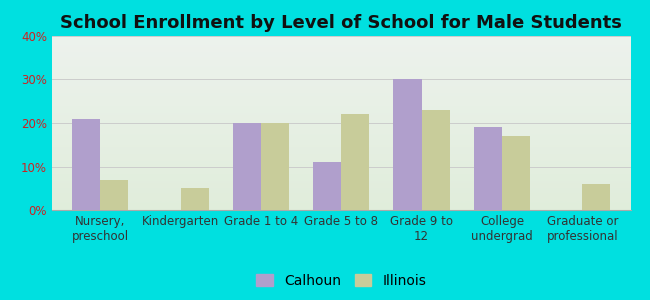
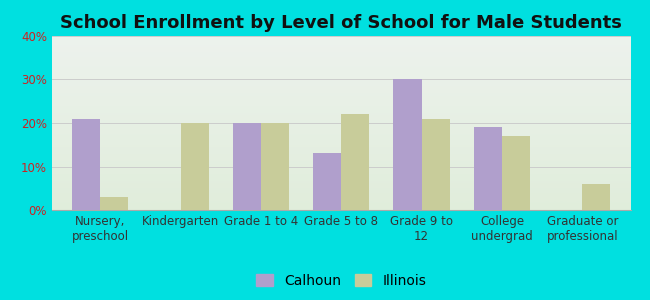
Illinois/Nursery, preschool: 7% -> 3%
Illinois/Kindergarten: 5% -> 20%
Calhoun/Grade 5 to 8: 11% -> 13%
Illinois/Grade 9 to 12: 23% -> 21%
